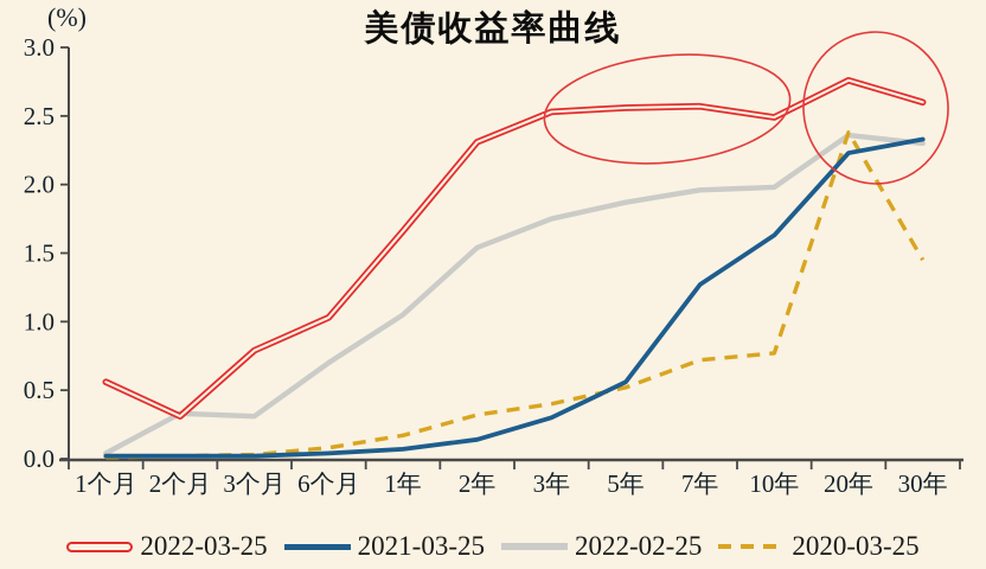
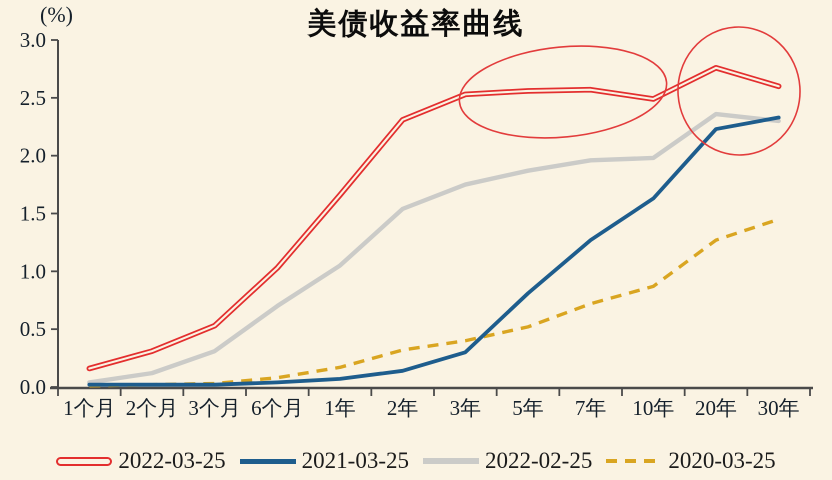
2022-03-25/1个月: 0.56 -> 0.16
2022-02-25/2个月: 0.33 -> 0.12
2022-03-25/3个月: 0.79 -> 0.53
2021-03-25/5年: 0.56 -> 0.81
2020-03-25/10年: 0.77 -> 0.87
2020-03-25/20年: 2.38 -> 1.27
